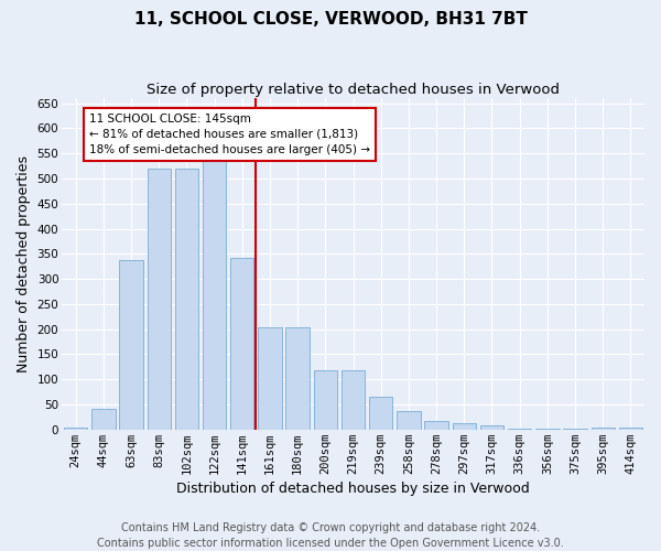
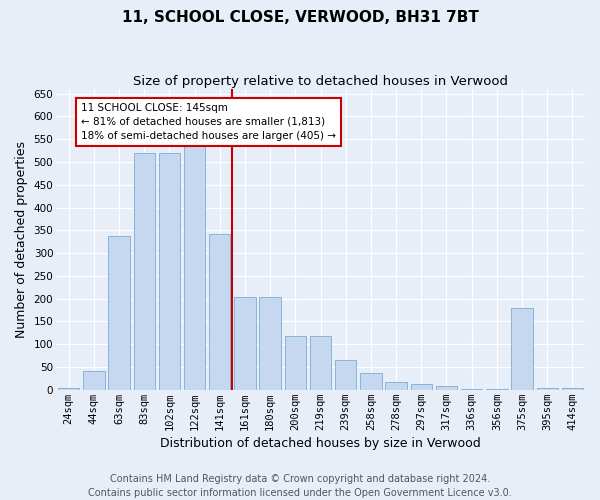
375sqm: 1 -> 180
